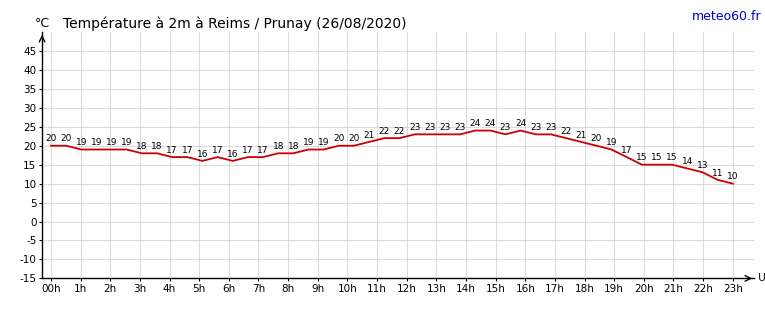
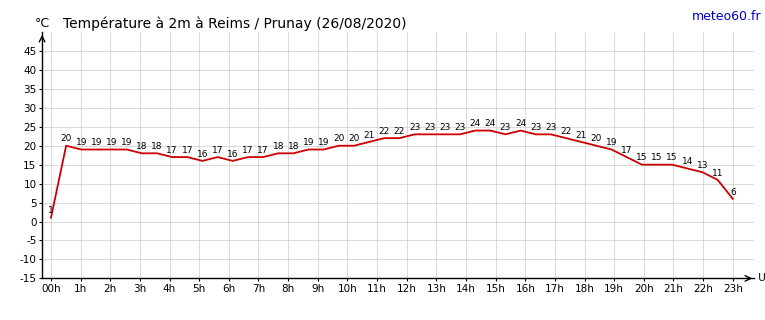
00h: 20 -> 1
23h: 10 -> 6
